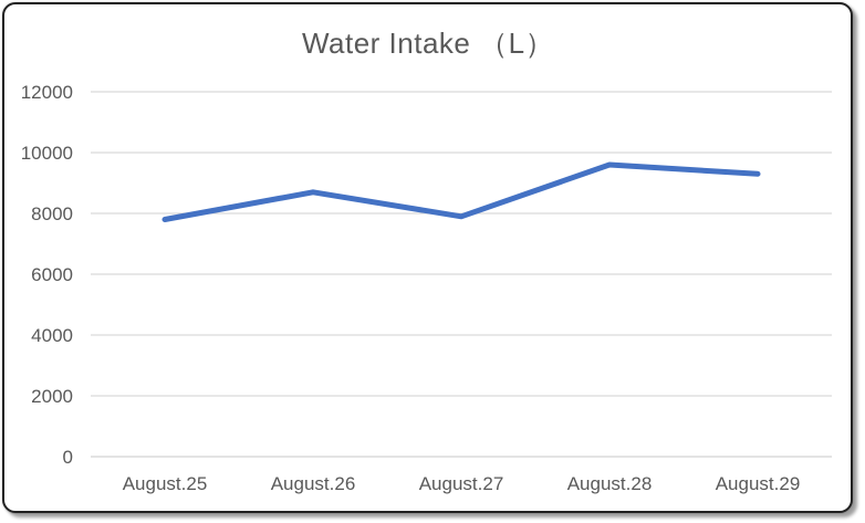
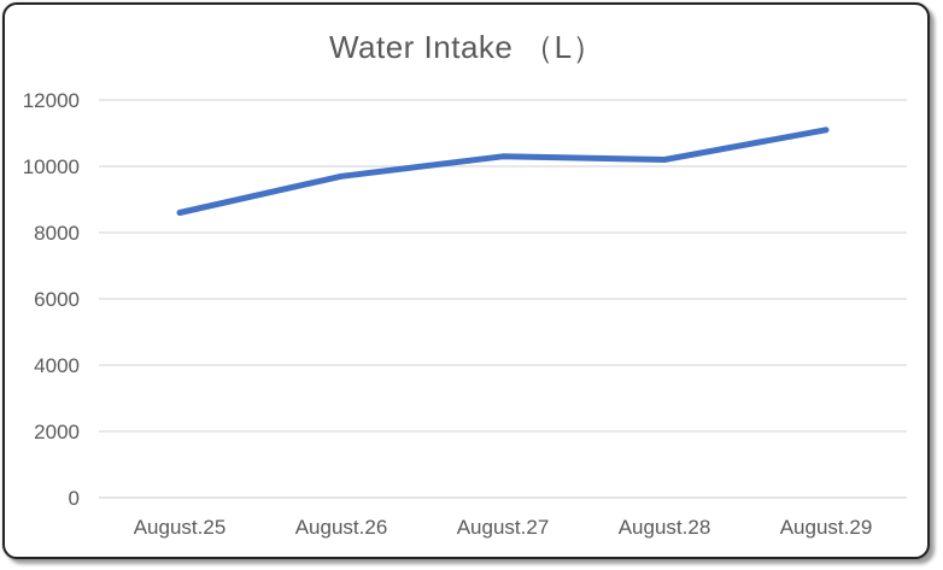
August.25: 7800 -> 8600
August.26: 8700 -> 9700
August.27: 7900 -> 10300
August.28: 9600 -> 10200
August.29: 9300 -> 11100
